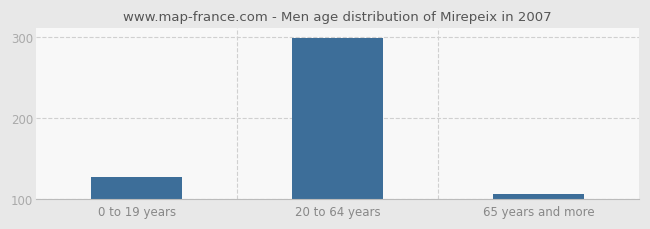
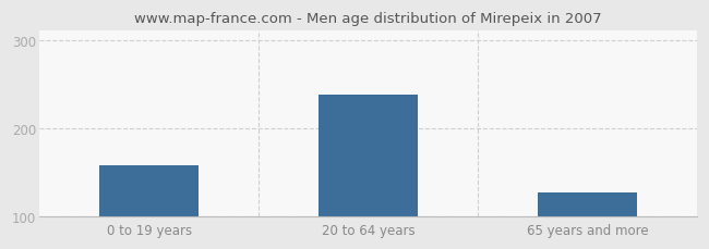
0 to 19 years: 128 -> 158
20 to 64 years: 298 -> 238
65 years and more: 107 -> 128
